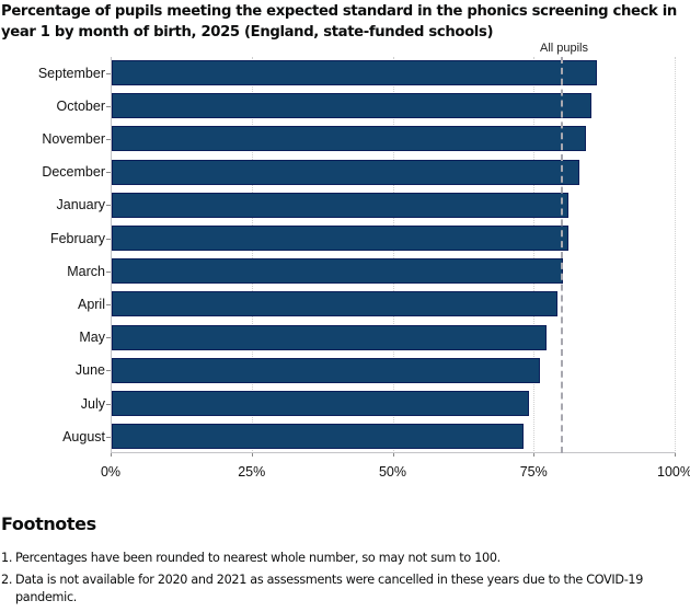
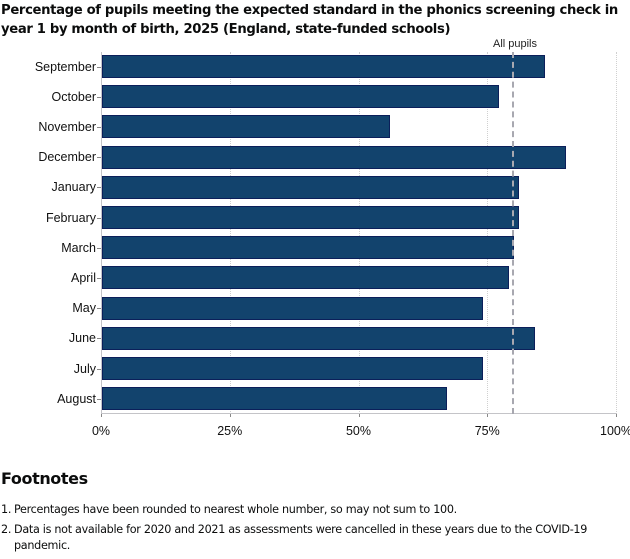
October: 85% -> 77%
November: 84% -> 56%
December: 83% -> 90%
May: 77% -> 74%
June: 76% -> 84%
August: 73% -> 67%
